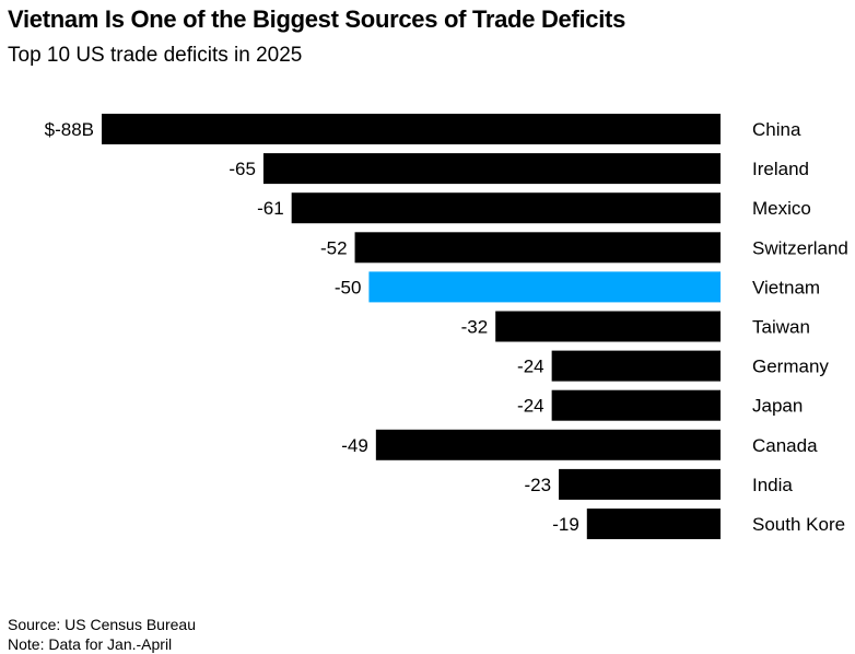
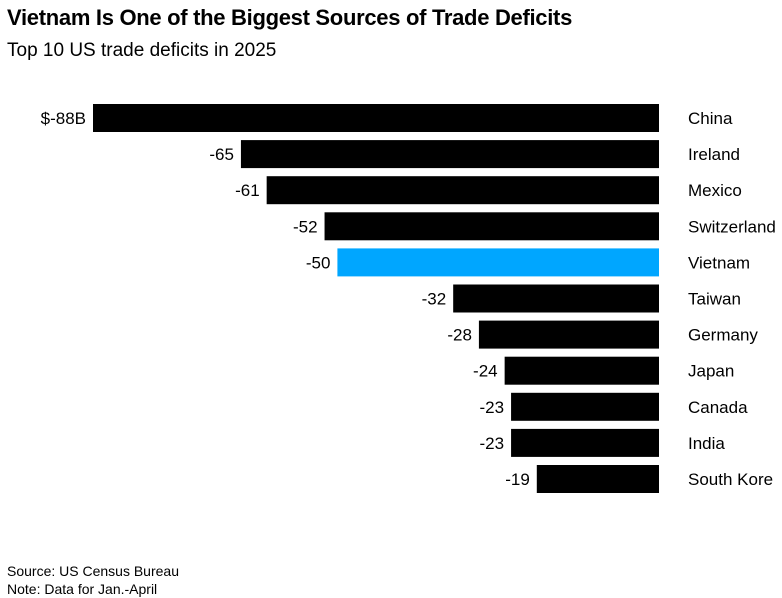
Germany: -24 -> -28
Canada: -49 -> -23
